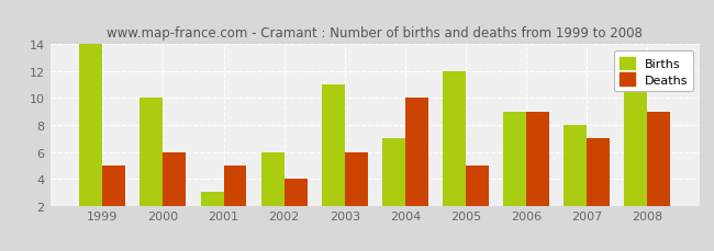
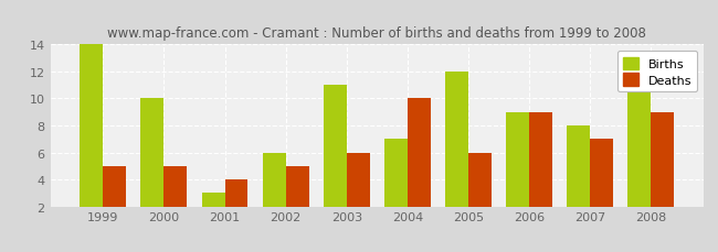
Deaths/2000: 6 -> 5
Deaths/2001: 5 -> 4
Deaths/2002: 4 -> 5
Deaths/2005: 5 -> 6
